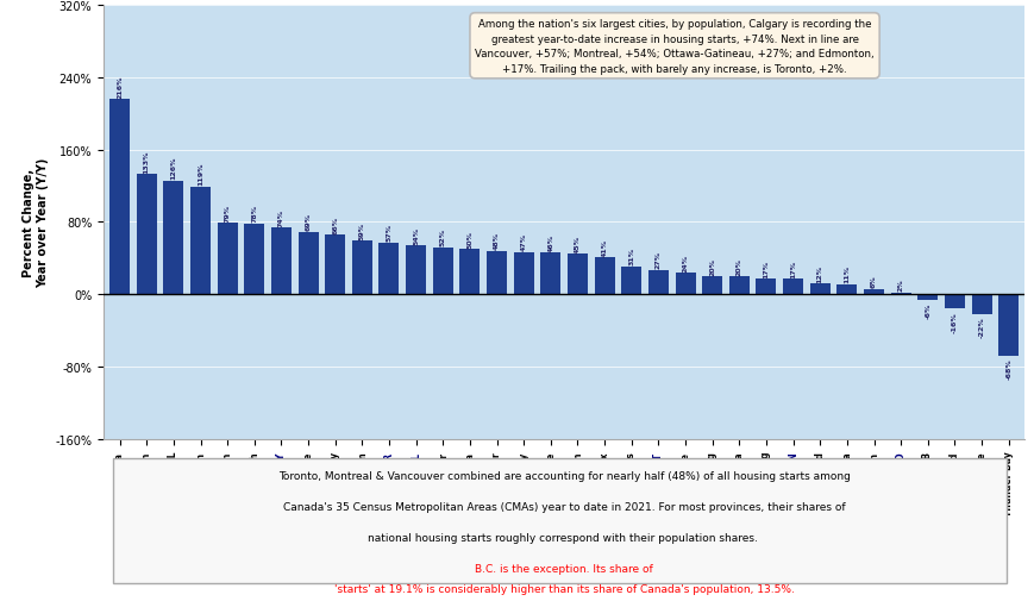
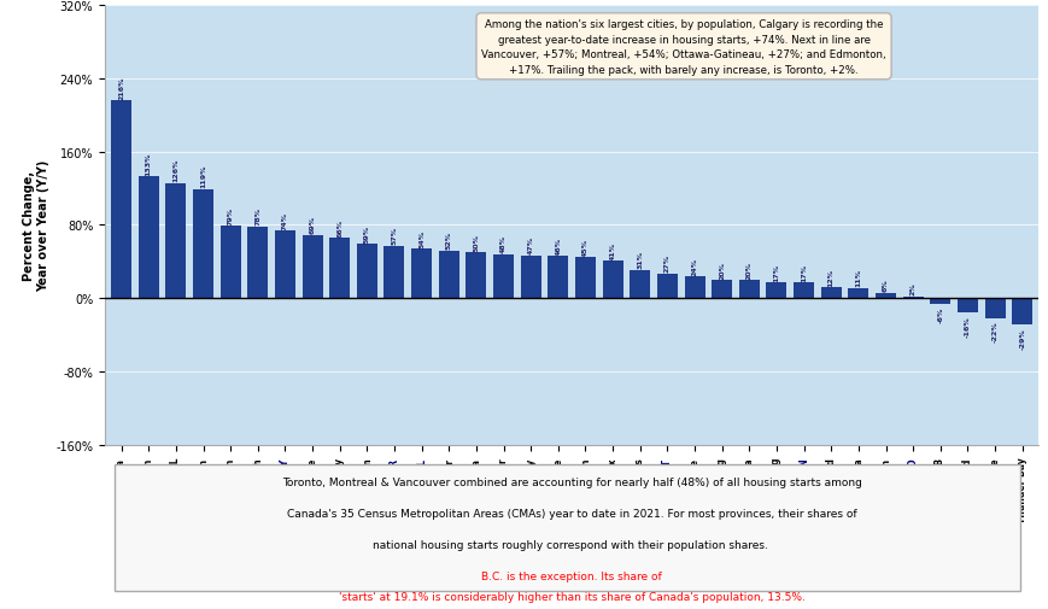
Thunder Bay: -68% -> -29%
